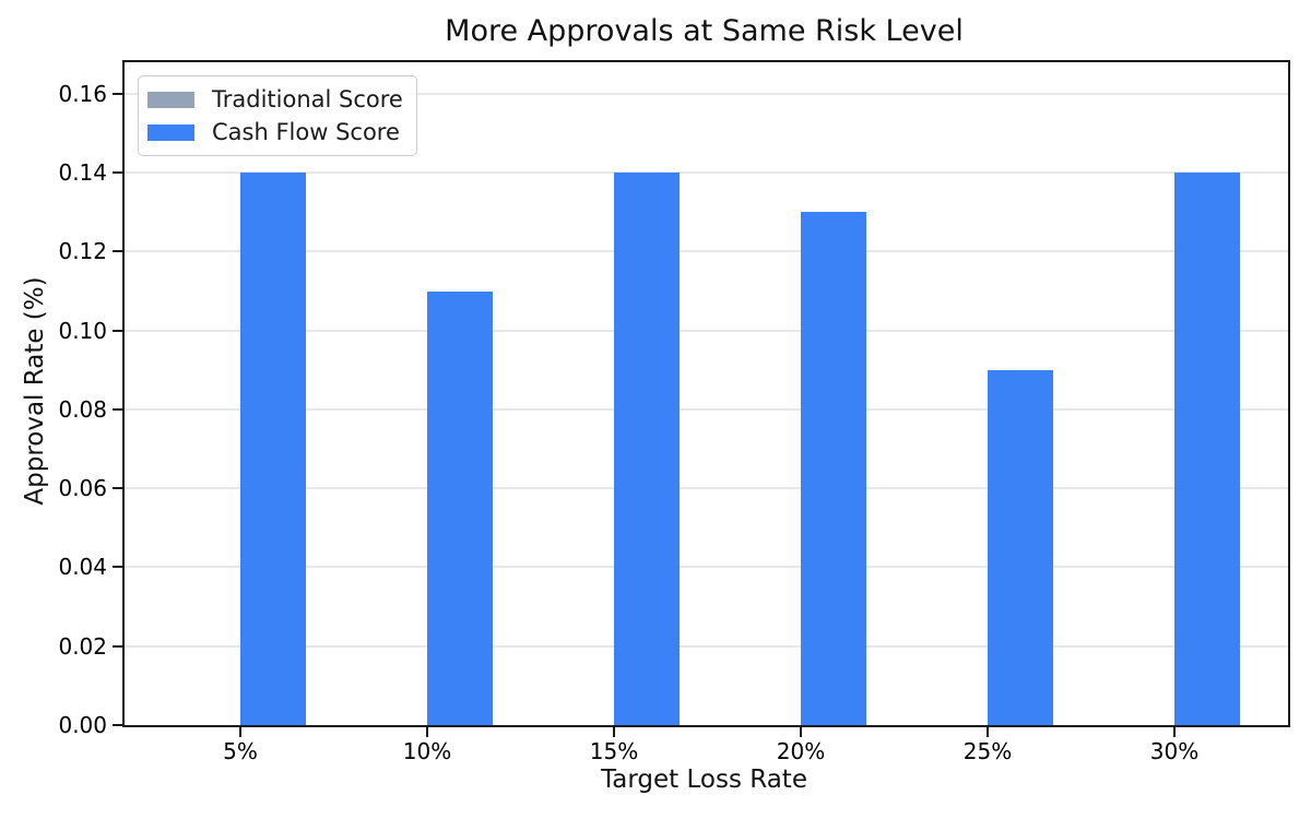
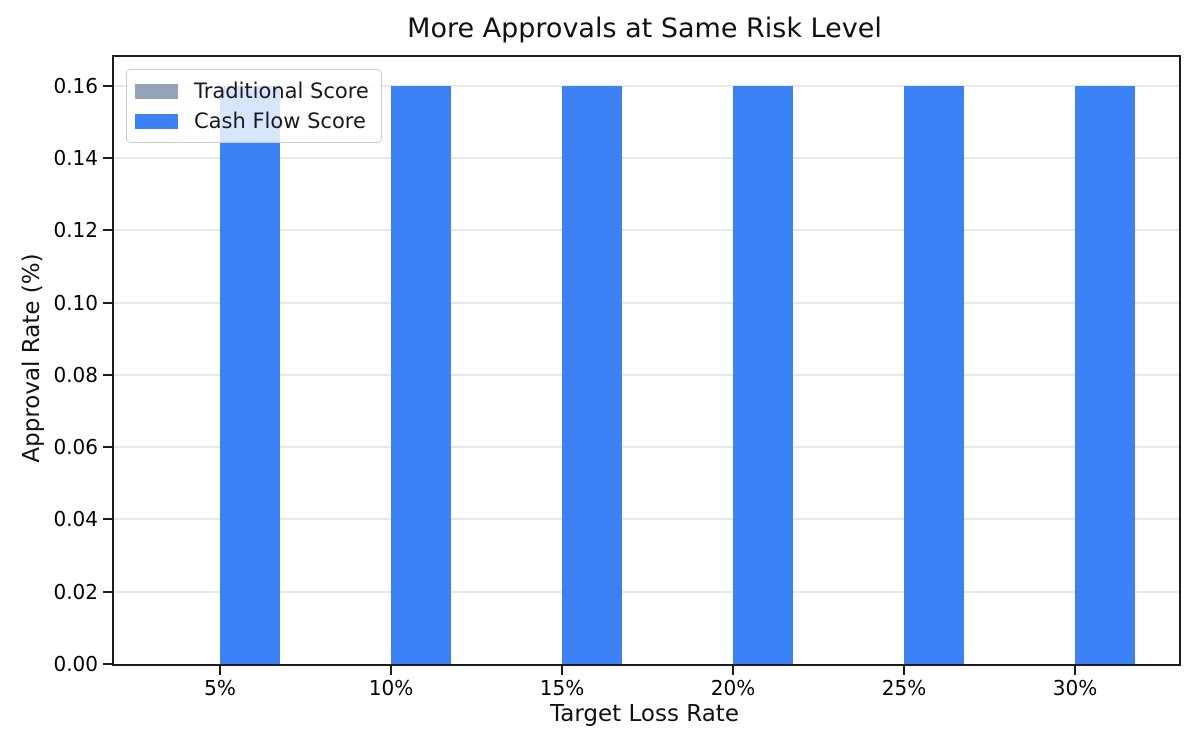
Cash Flow Score/5%: 0.14 -> 0.16
Cash Flow Score/10%: 0.11 -> 0.16
Cash Flow Score/15%: 0.14 -> 0.16
Cash Flow Score/20%: 0.13 -> 0.16
Cash Flow Score/25%: 0.09 -> 0.16
Cash Flow Score/30%: 0.14 -> 0.16
